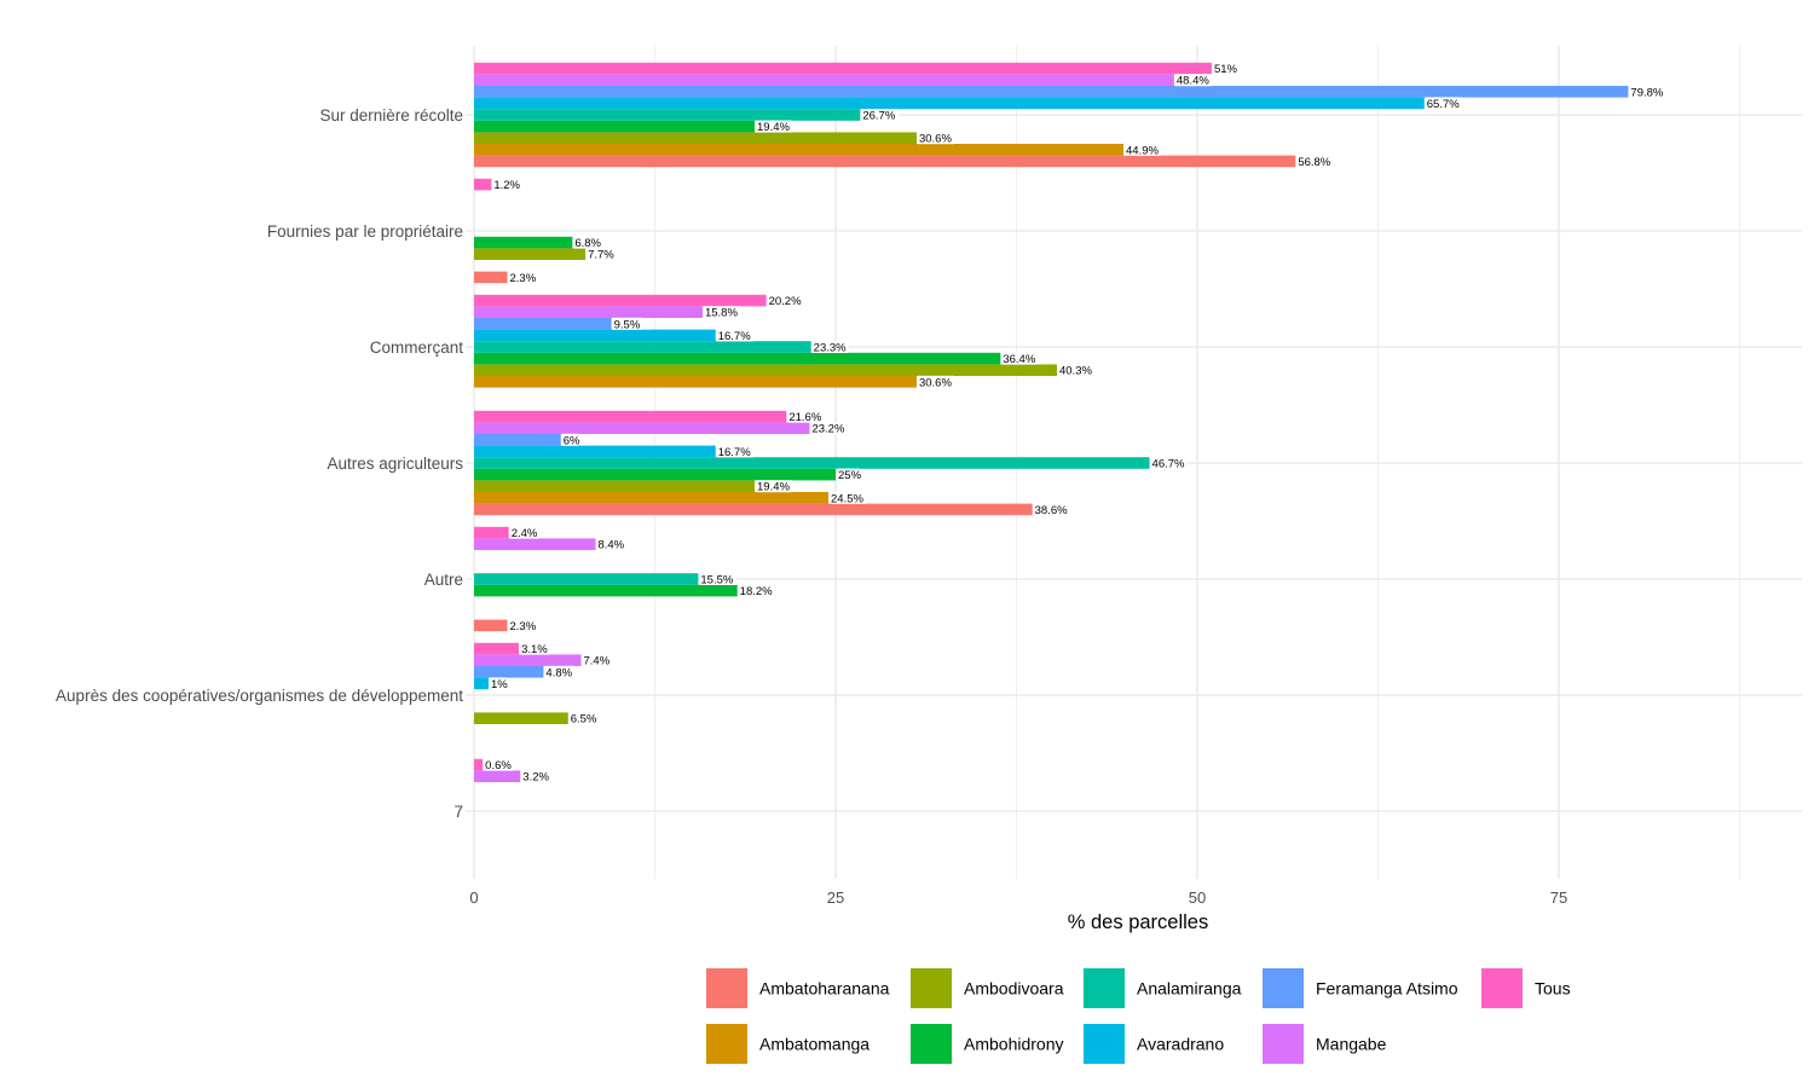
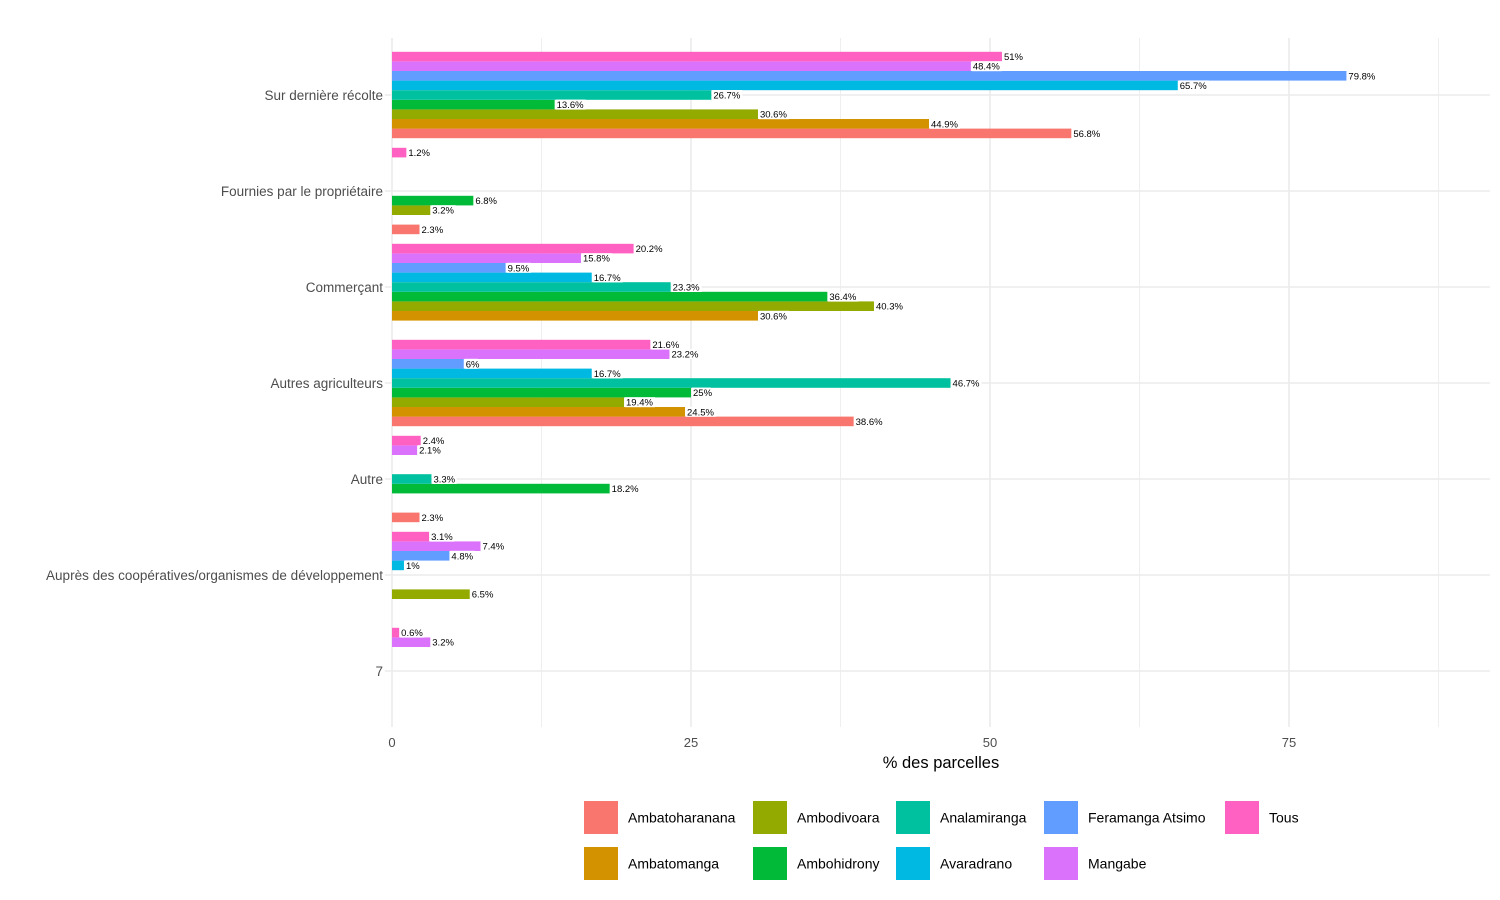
Ambohidrony/Sur dernière récolte: 19.4% -> 13.6%
Ambodivoara/Fournies par le propriétaire: 7.7% -> 3.2%
Analamiranga/Autre: 15.5% -> 3.3%
Mangabe/Autre: 8.4% -> 2.1%
